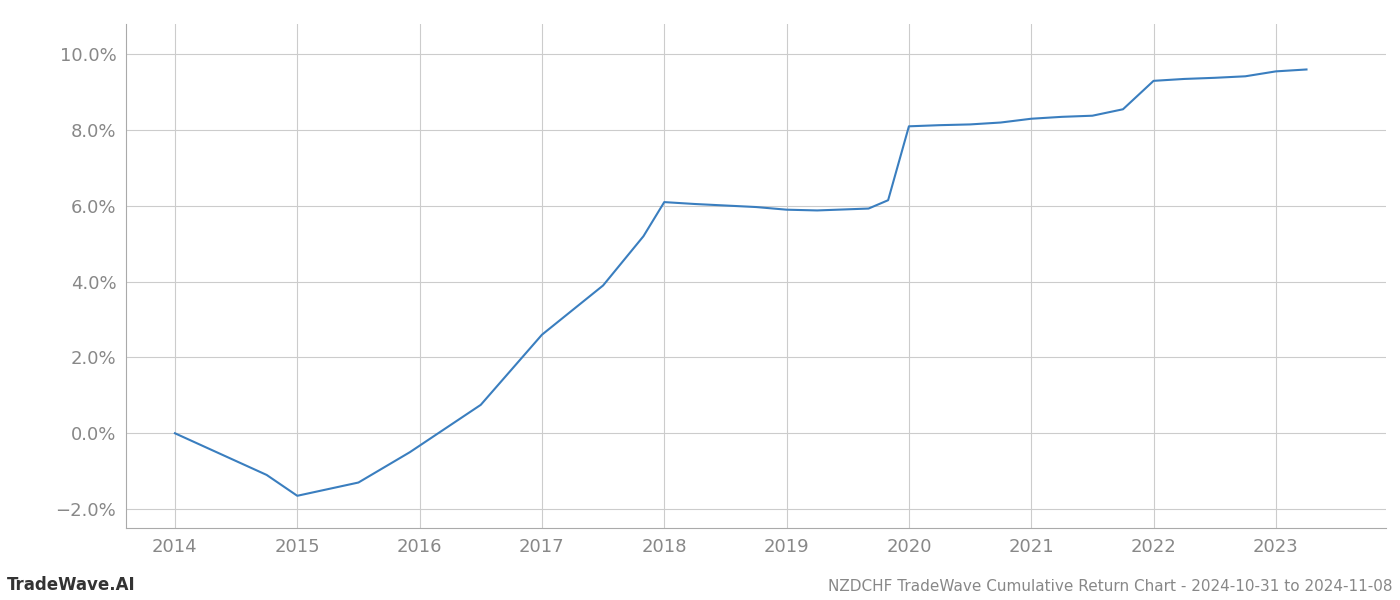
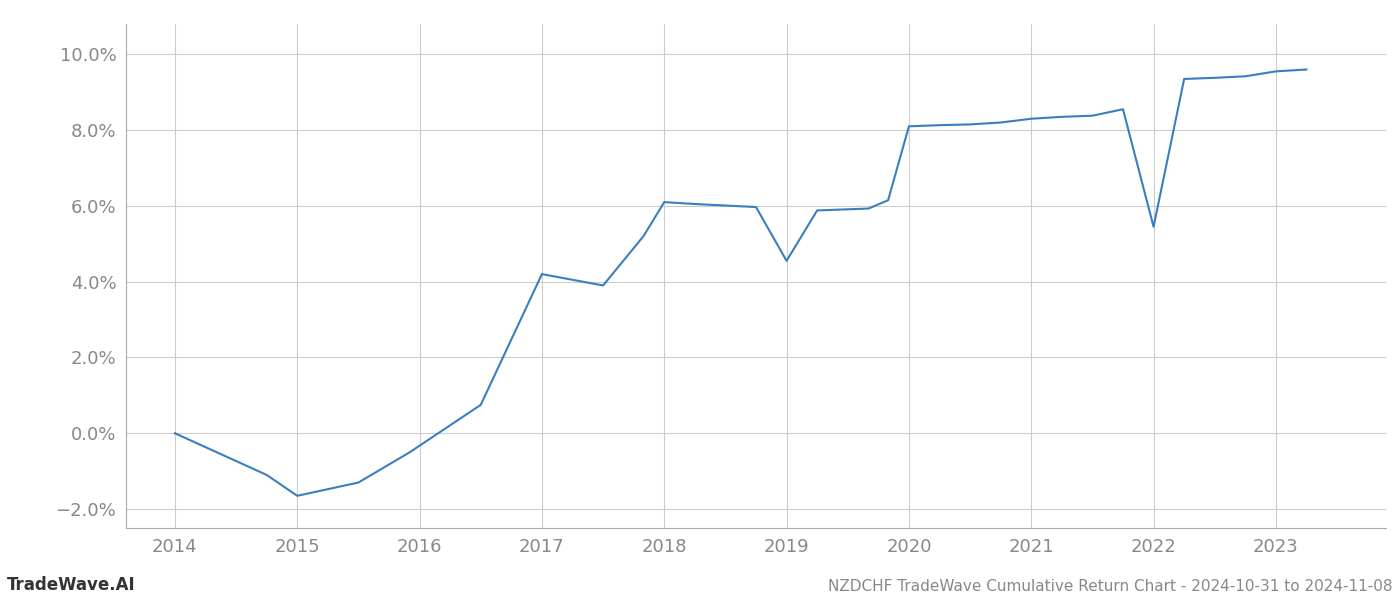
2017: 2.60% -> 4.20%
2019: 5.90% -> 4.55%
2022: 9.30% -> 5.45%
